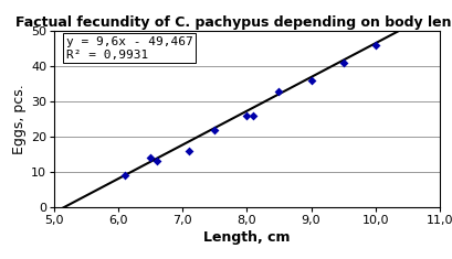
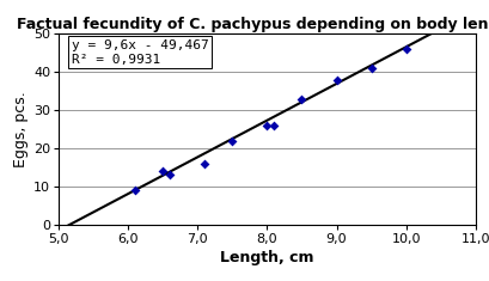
9,0: 36 -> 38
